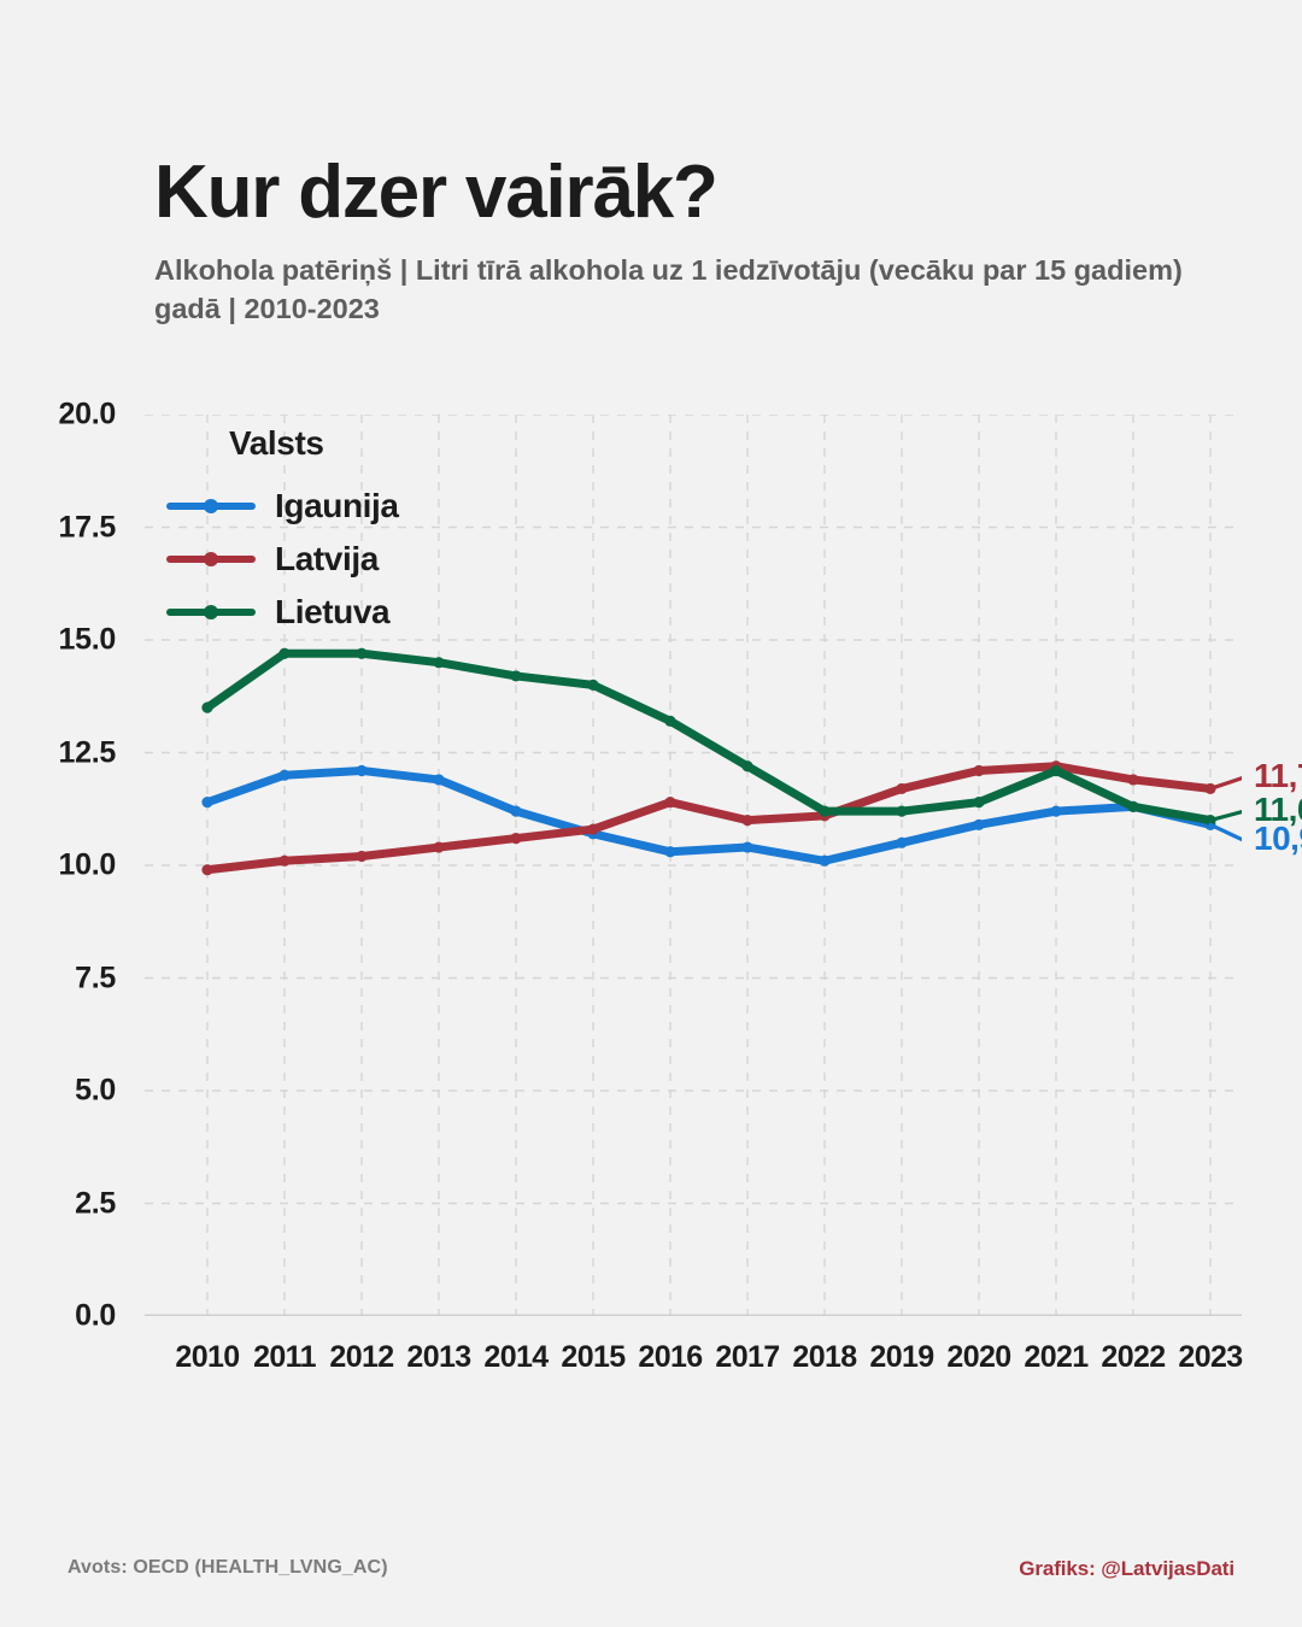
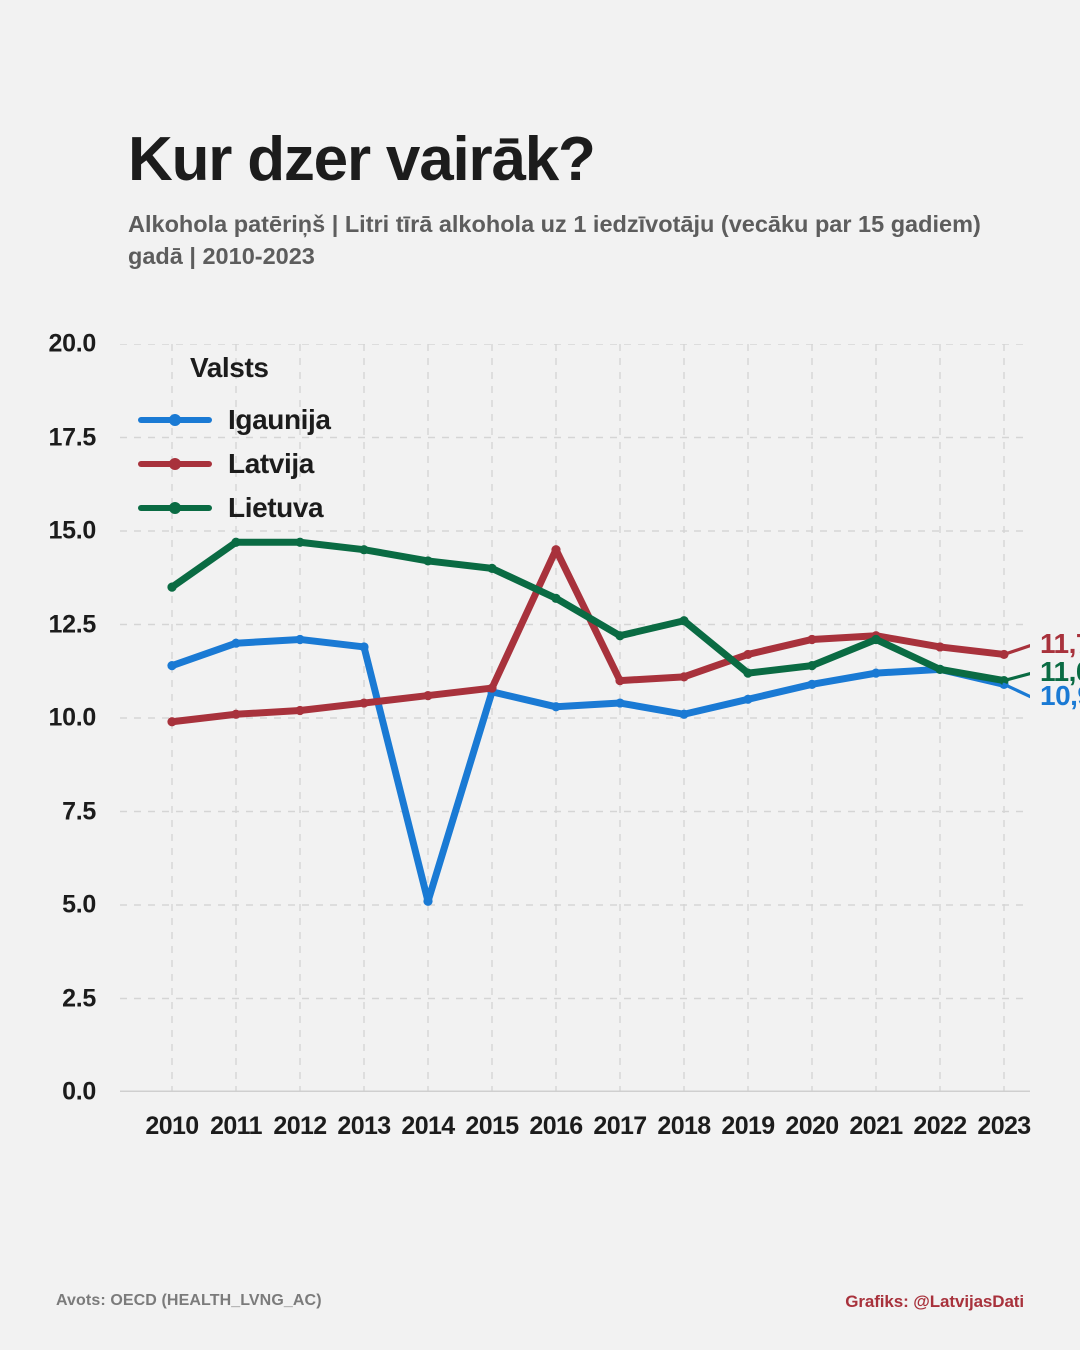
Igaunija/2014: 11.2 -> 5.1
Latvija/2016: 11.4 -> 14.5
Lietuva/2018: 11.2 -> 12.6
